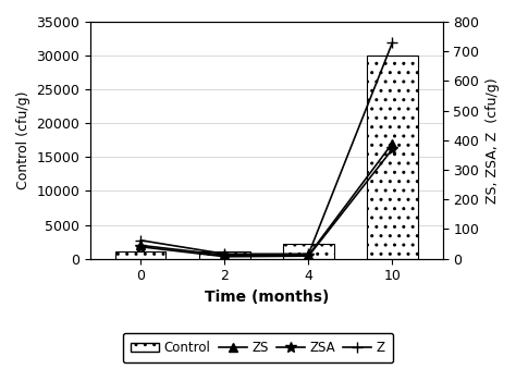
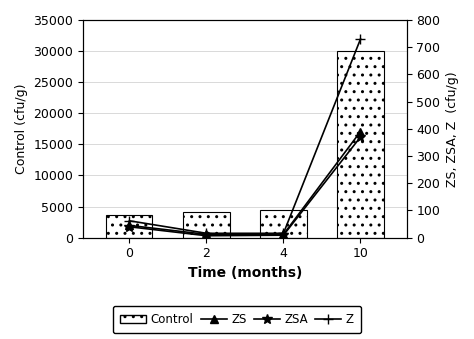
Control/0: 1000 -> 3600
Control/2: 1000 -> 4200
Control/4: 2200 -> 4400
